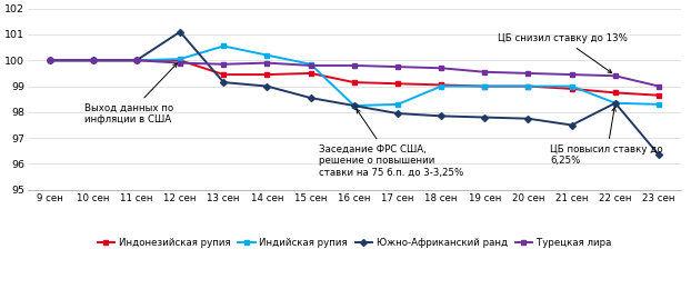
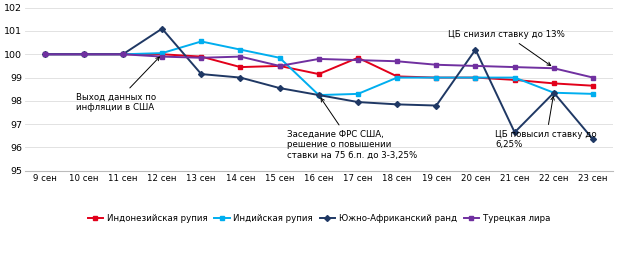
Индонезийская рупия/13 сен: 99.45 -> 99.90
Турецкая лира/15 сен: 99.80 -> 99.50
Индонезийская рупия/17 сен: 99.10 -> 99.85
Южно-Африканский ранд/20 сен: 97.75 -> 100.20
Южно-Африканский ранд/21 сен: 97.50 -> 96.65
